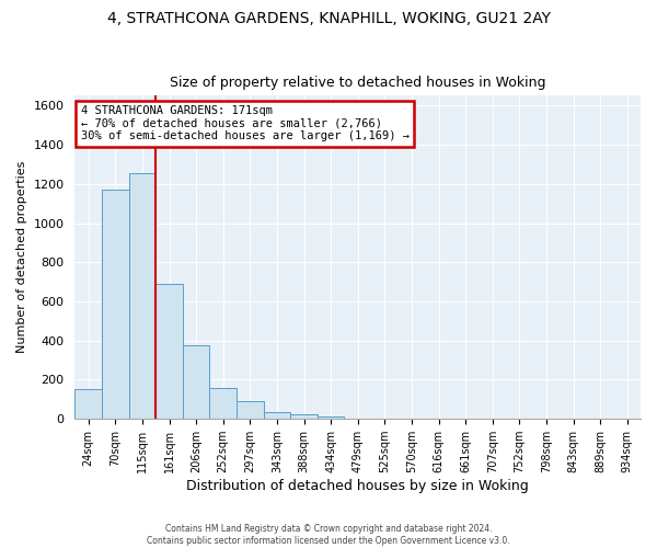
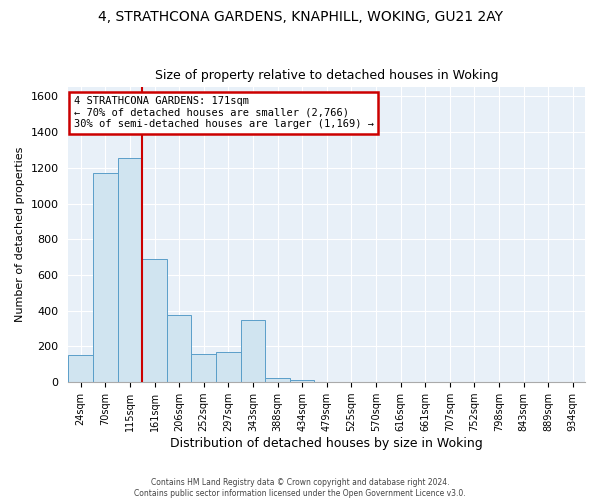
297sqm: 90 -> 170
343sqm: 40 -> 350
